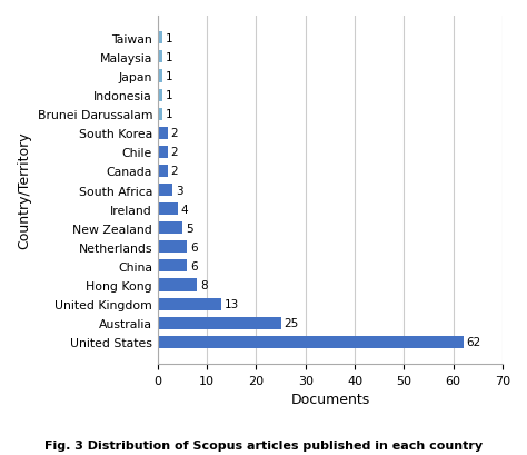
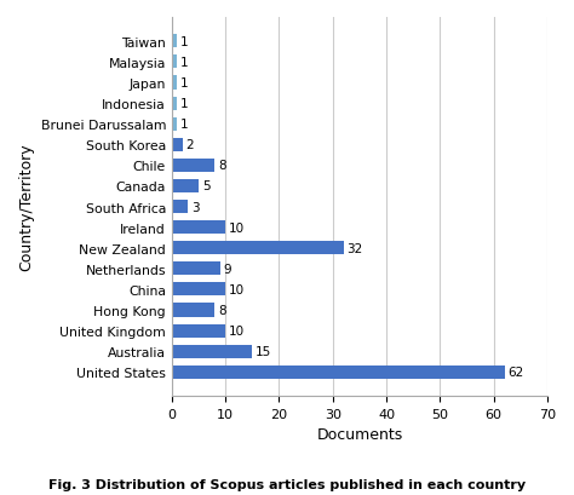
Chile: 2 -> 8
Canada: 2 -> 5
Ireland: 4 -> 10
New Zealand: 5 -> 32
Netherlands: 6 -> 9
China: 6 -> 10
United Kingdom: 13 -> 10
Australia: 25 -> 15
